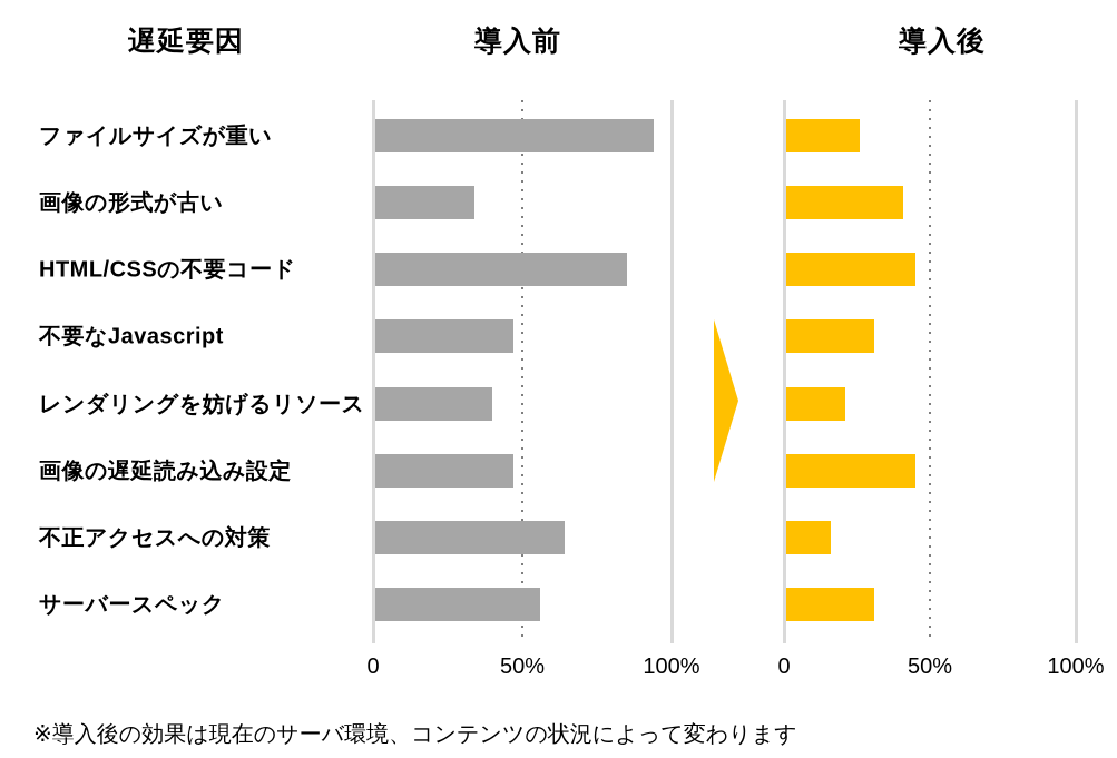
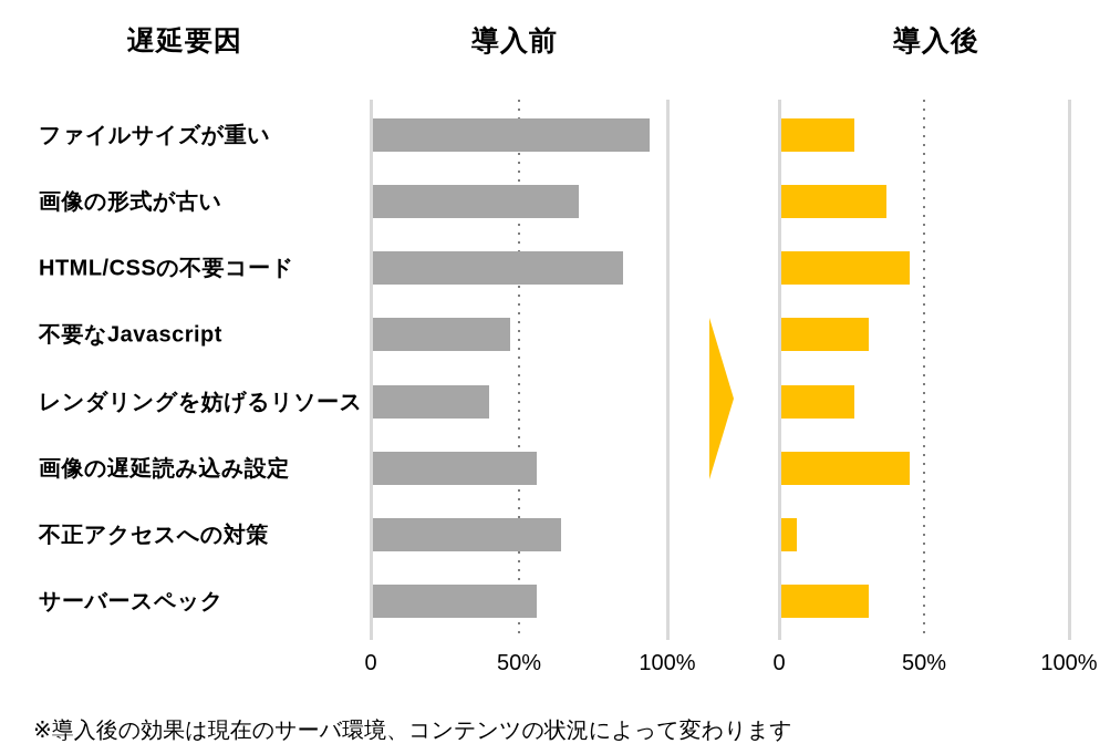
導入前/画像の形式が古い: 34% -> 70%
導入後/画像の形式が古い: 41% -> 37%
導入後/レンダリングを妨げるリソース: 21% -> 26%
導入前/画像の遅延読み込み設定: 47% -> 56%
導入後/不正アクセスへの対策: 16% -> 6%
